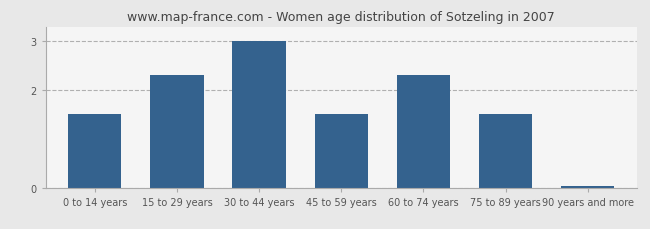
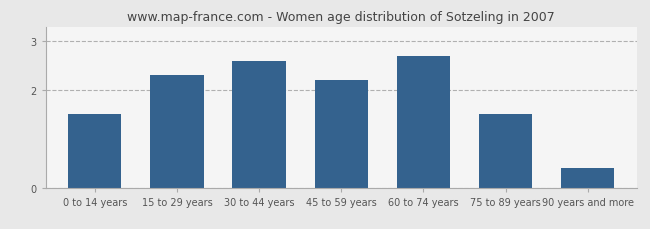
30 to 44 years: 3.00 -> 2.60
45 to 59 years: 1.50 -> 2.20
60 to 74 years: 2.30 -> 2.70
90 years and more: 0.03 -> 0.40
